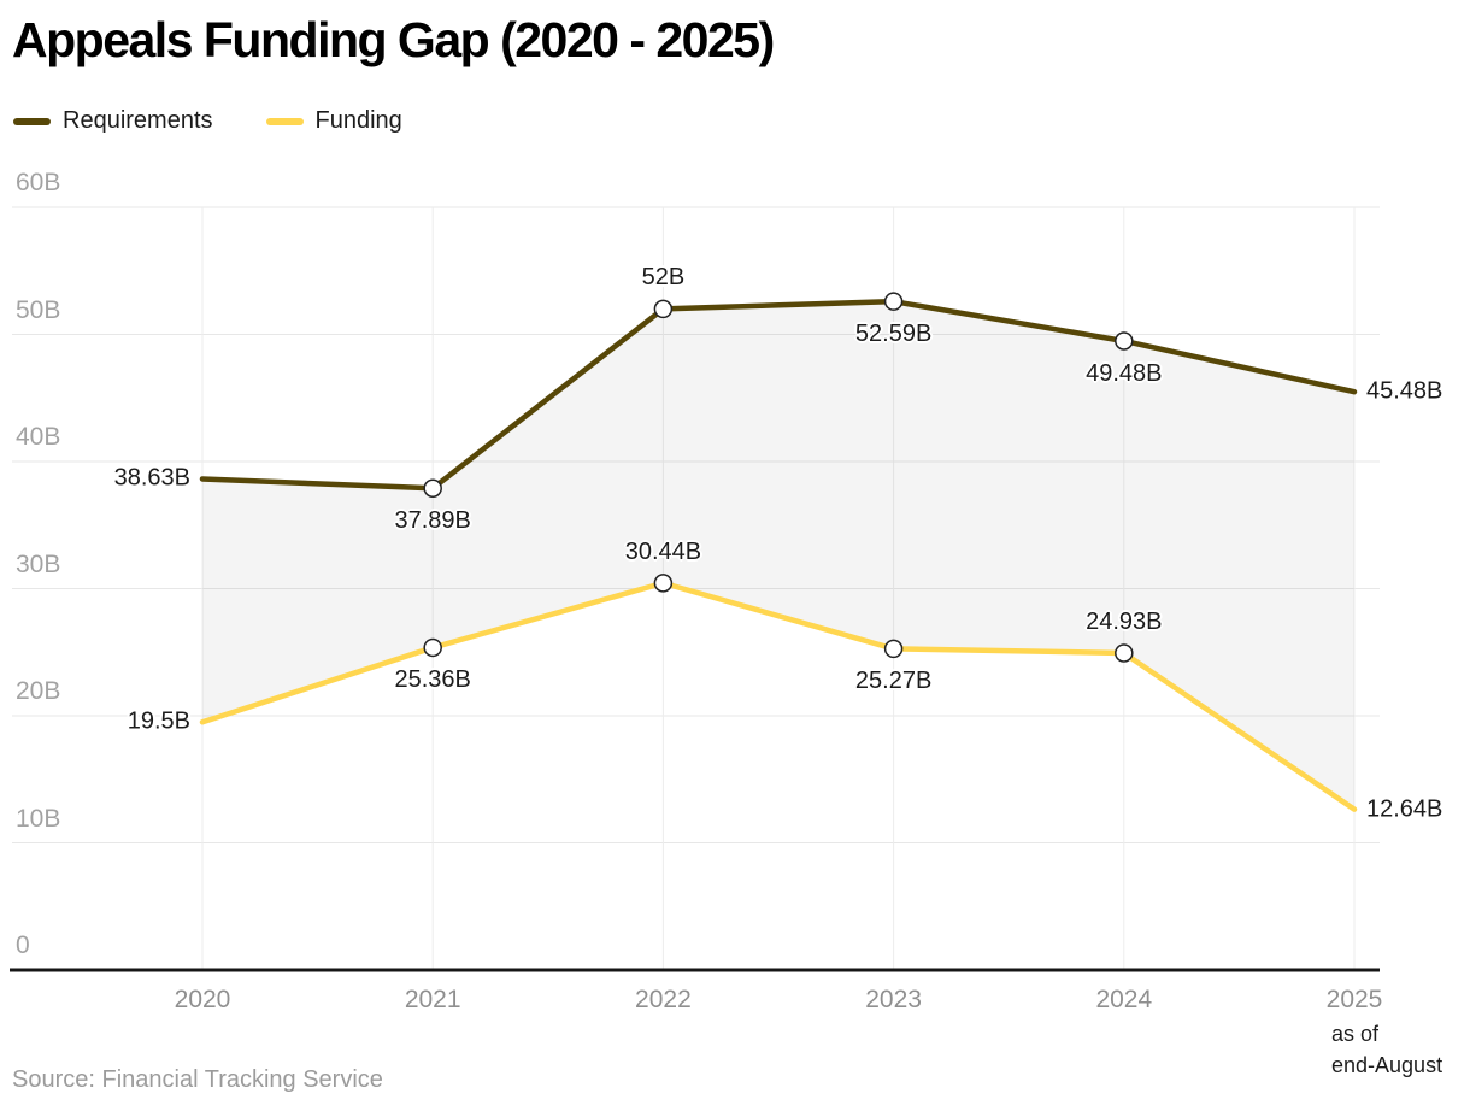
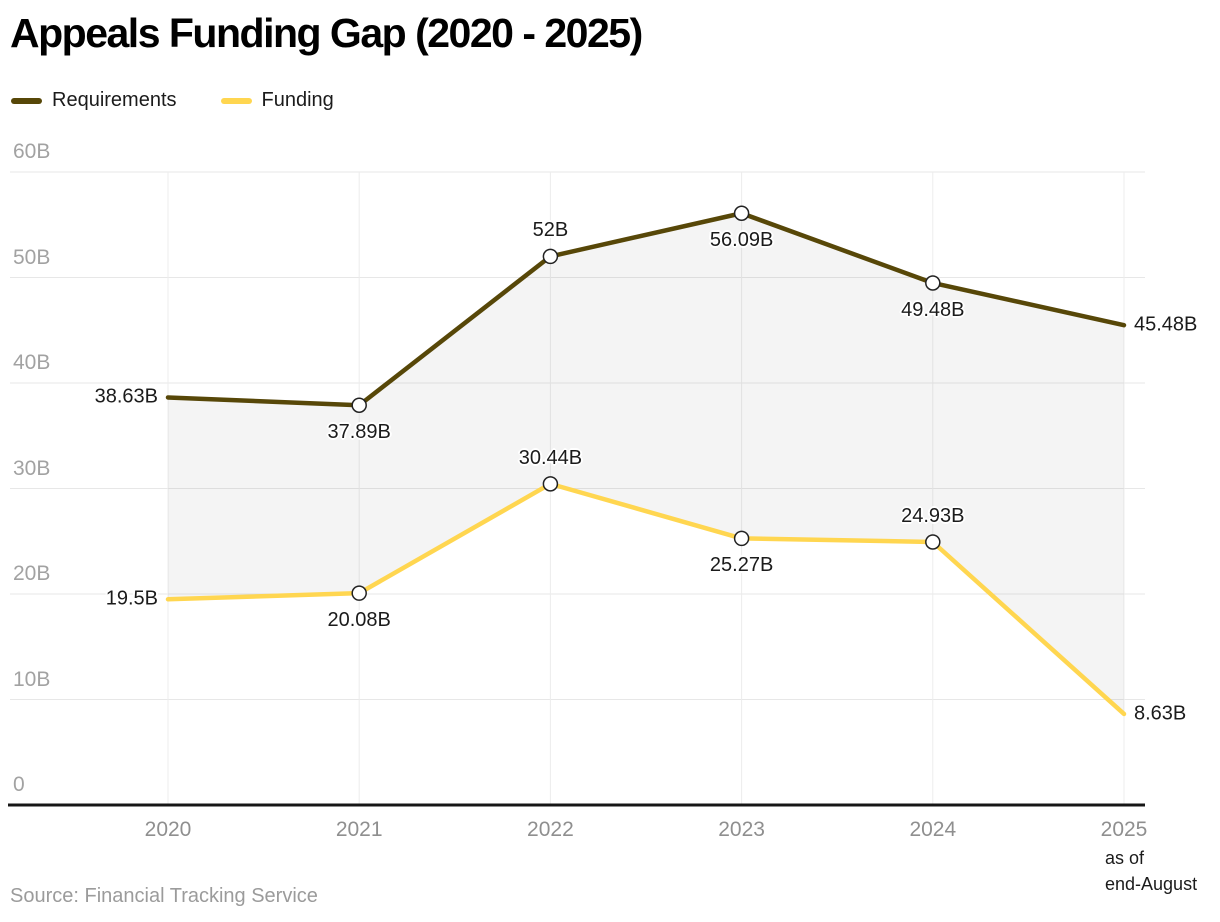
Funding/2021: 25.36B -> 20.08B
Requirements/2023: 52.59B -> 56.09B
Funding/2025: 12.64B -> 8.63B
